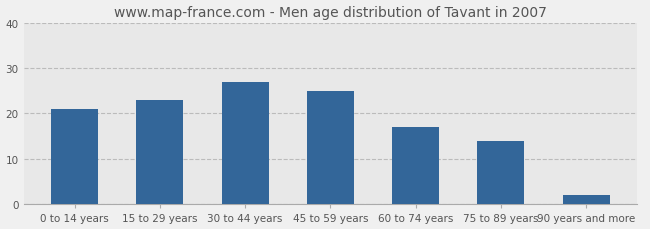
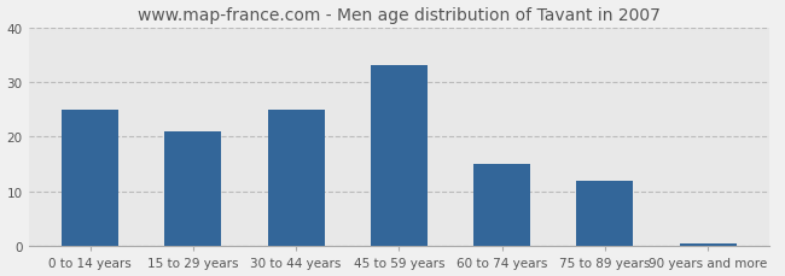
0 to 14 years: 21.0 -> 25.0
15 to 29 years: 23.0 -> 21.0
30 to 44 years: 27.0 -> 25.0
45 to 59 years: 25.0 -> 33.0
60 to 74 years: 17.0 -> 15.0
75 to 89 years: 14.0 -> 12.0
90 years and more: 2.0 -> 0.5
